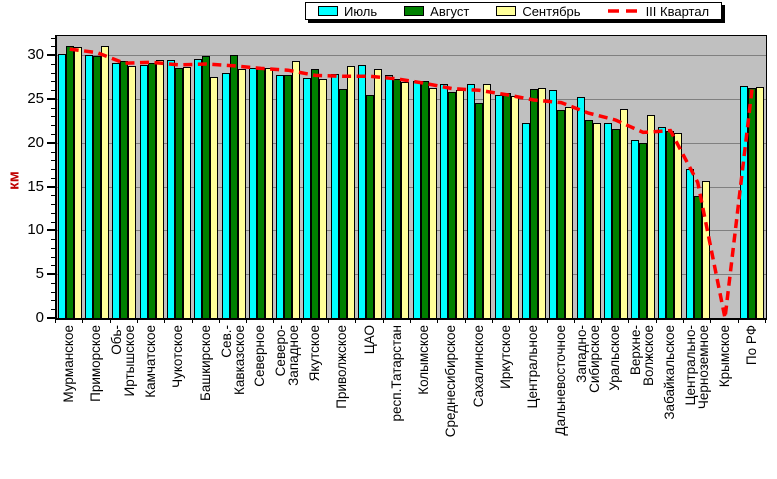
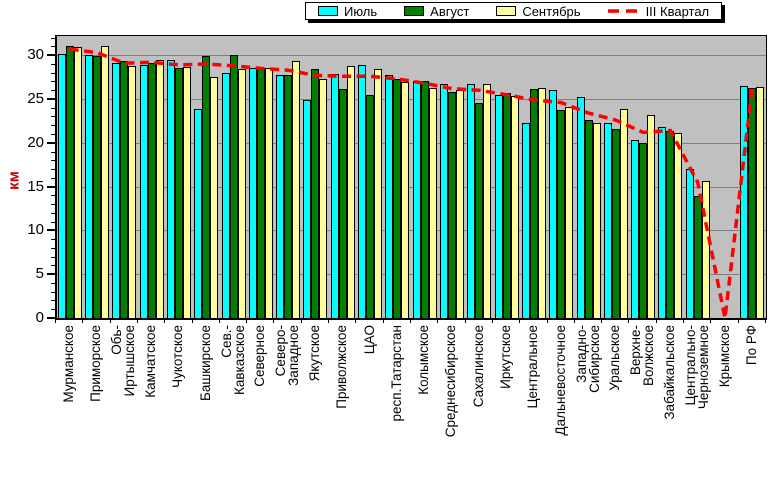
Июль/Башкирское: 30 -> 24
Июль/Якутское: 28 -> 25
